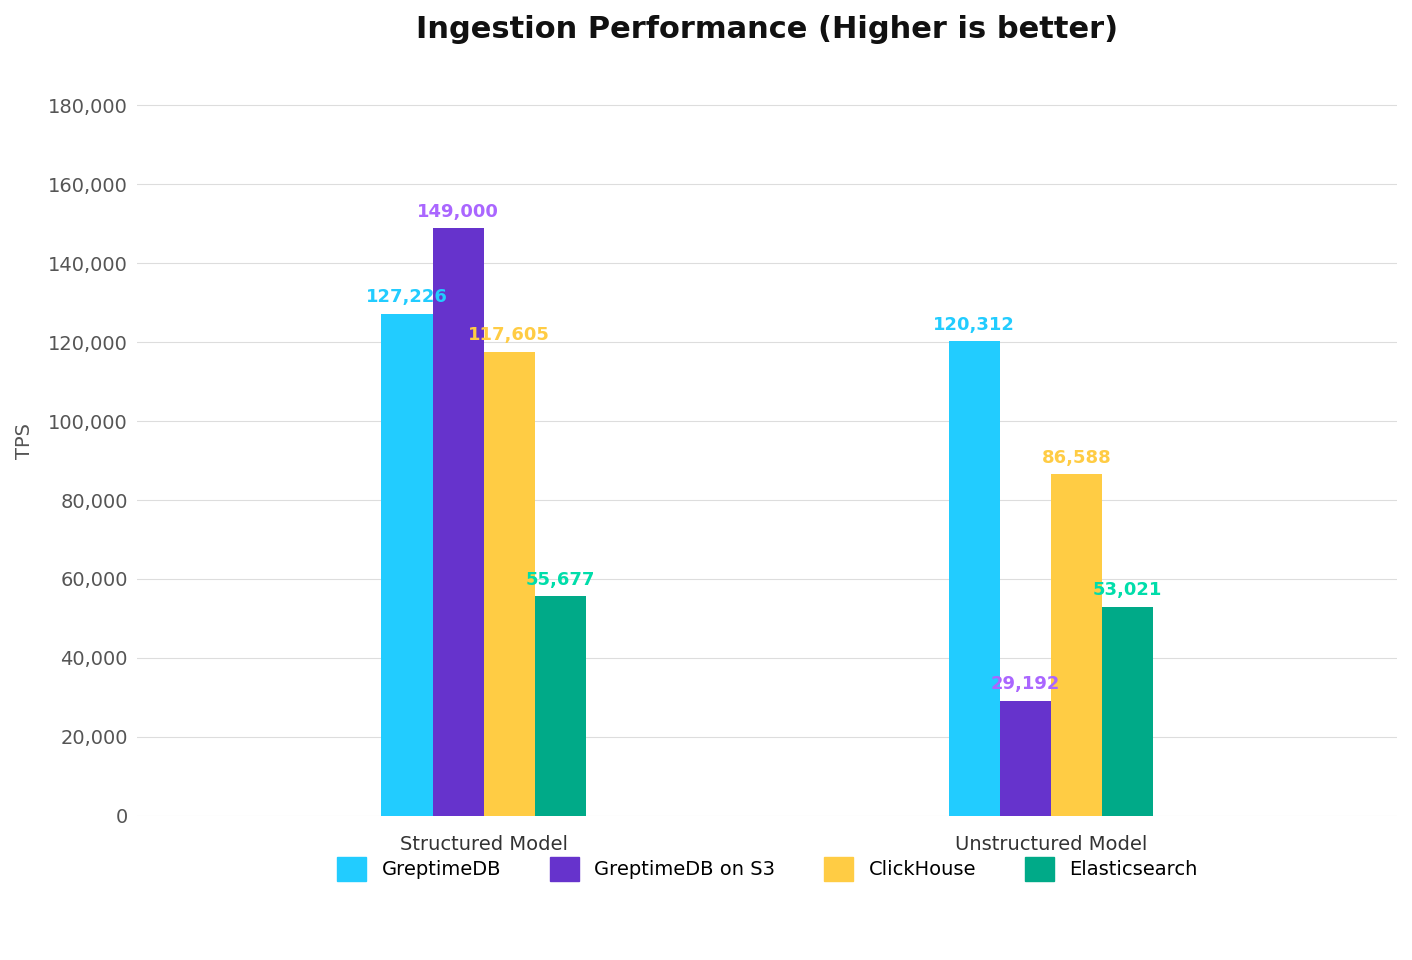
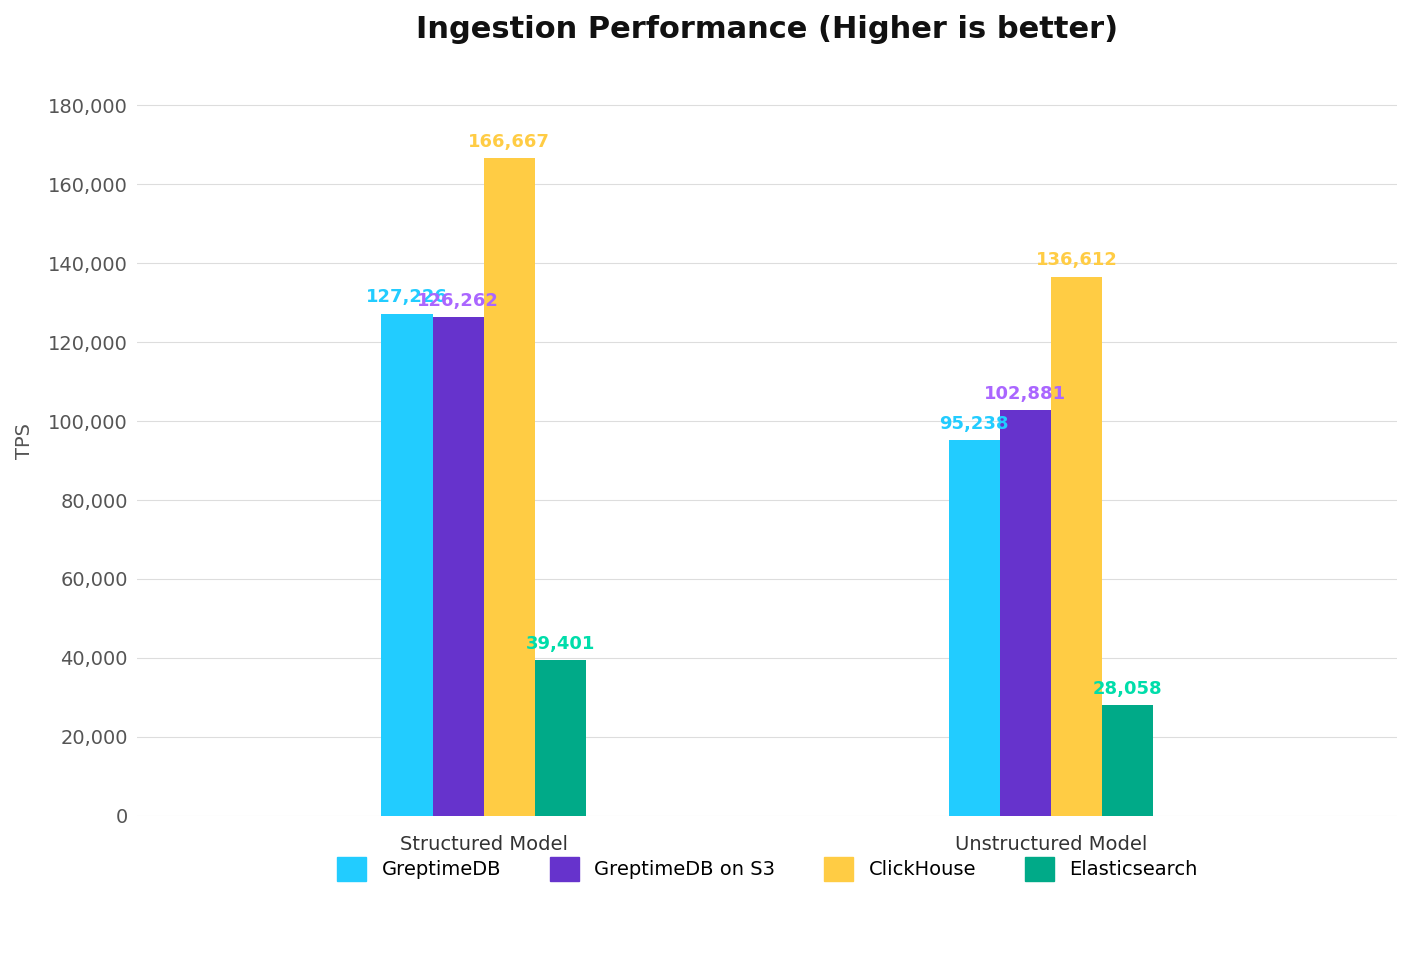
GreptimeDB on S3/Structured Model: 149,000 -> 126,300
ClickHouse/Structured Model: 117,605 -> 166,667
Elasticsearch/Structured Model: 55,677 -> 39,401
GreptimeDB/Unstructured Model: 120,312 -> 95,238
GreptimeDB on S3/Unstructured Model: 29,192 -> 102,881
ClickHouse/Unstructured Model: 86,588 -> 136,612
Elasticsearch/Unstructured Model: 53,021 -> 28,058
